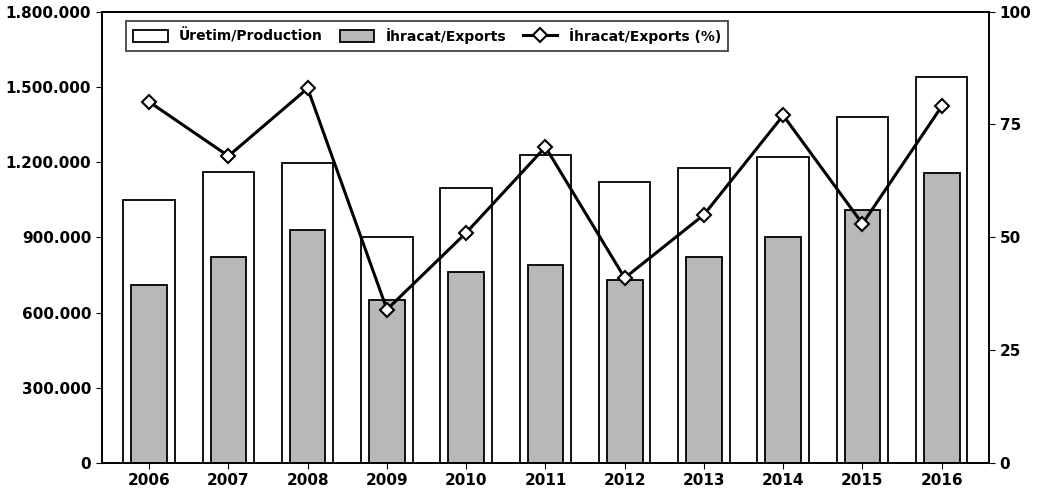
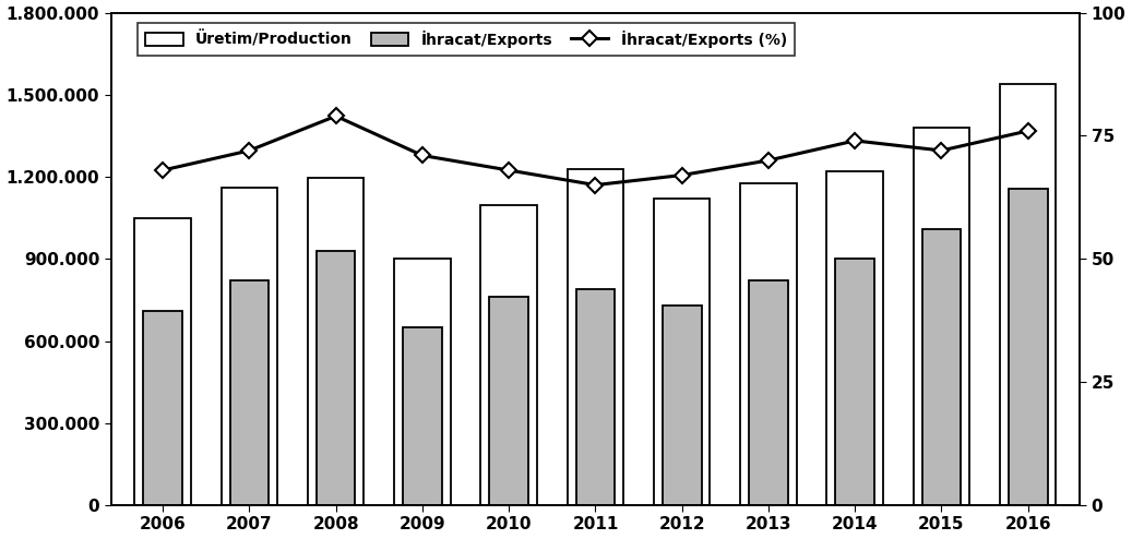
İhracat/Exports (%)/2006: 80 -> 68
İhracat/Exports (%)/2007: 68 -> 72
İhracat/Exports (%)/2008: 83 -> 79
İhracat/Exports (%)/2009: 34 -> 71
İhracat/Exports (%)/2010: 51 -> 68
İhracat/Exports (%)/2011: 70 -> 65
İhracat/Exports (%)/2012: 41 -> 67
İhracat/Exports (%)/2013: 55 -> 70
İhracat/Exports (%)/2014: 77 -> 74
İhracat/Exports (%)/2015: 53 -> 72
İhracat/Exports (%)/2016: 79 -> 76
